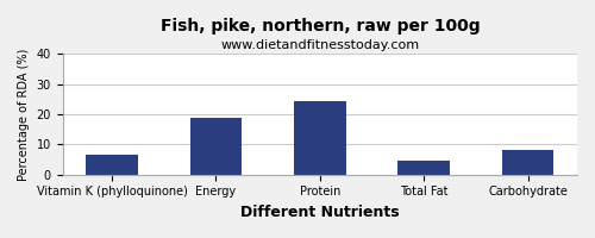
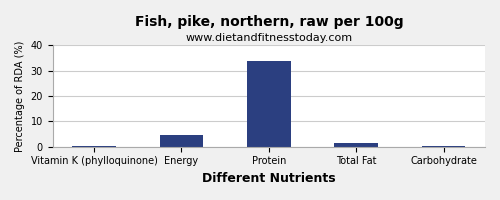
Vitamin K (phylloquinone): 6.5 -> 0.1
Energy: 19.0 -> 4.5
Protein: 24.5 -> 34.0
Total Fat: 4.5 -> 1.5
Carbohydrate: 8.0 -> 0.1
